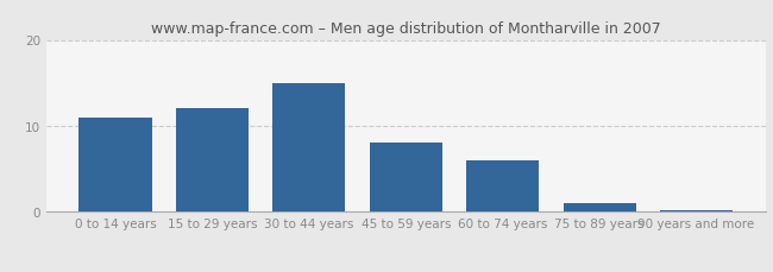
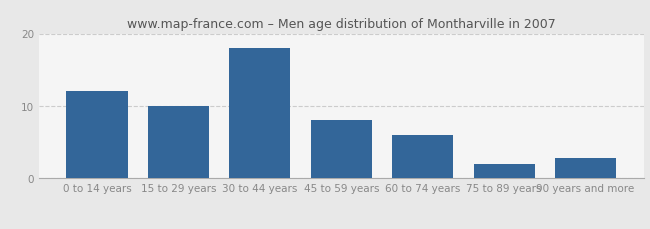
0 to 14 years: 11.0 -> 12.0
15 to 29 years: 12.0 -> 10.0
30 to 44 years: 15.0 -> 18.0
75 to 89 years: 1.0 -> 2.0
90 years and more: 0.2 -> 2.8
